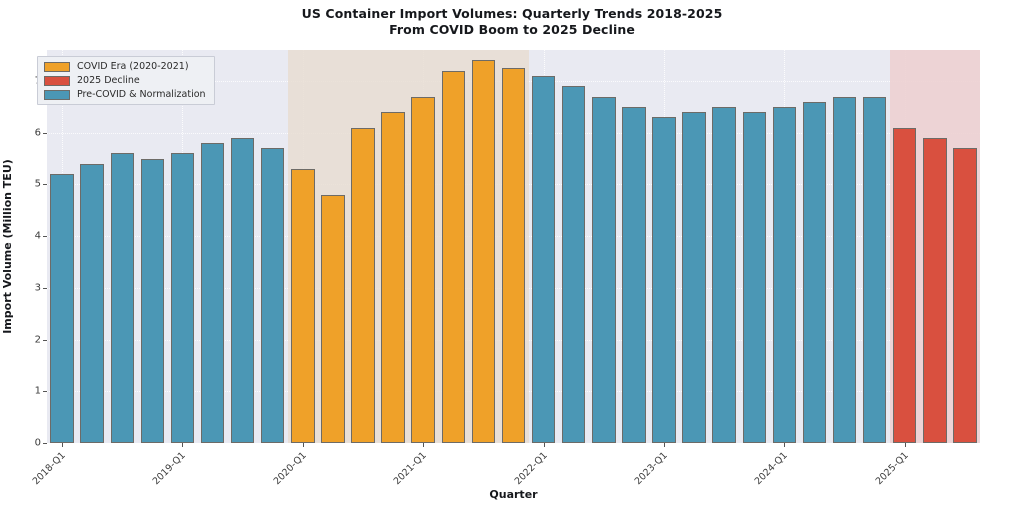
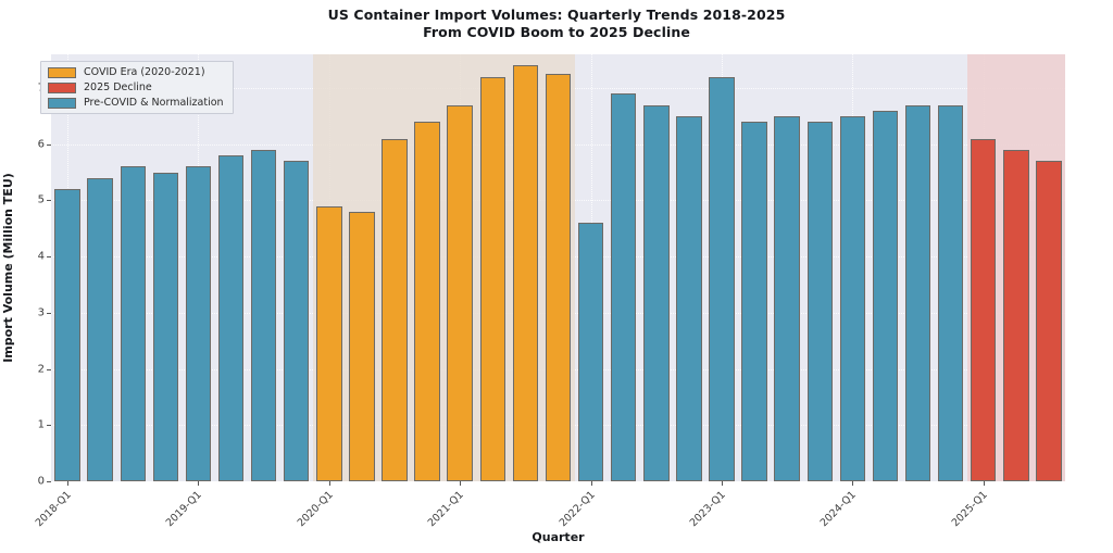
2020-Q1: 5.3 -> 4.9
2022-Q1: 7.1 -> 4.6
2023-Q1: 6.3 -> 7.2
